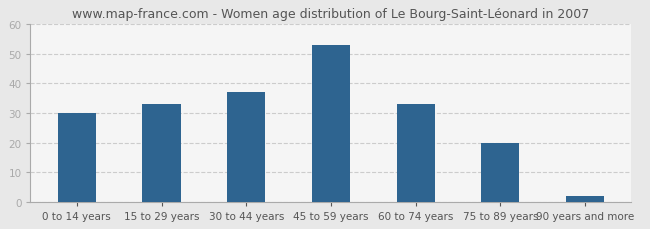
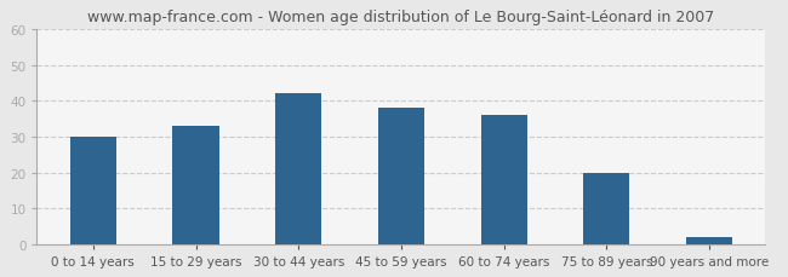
30 to 44 years: 37 -> 42
45 to 59 years: 53 -> 38
60 to 74 years: 33 -> 36
